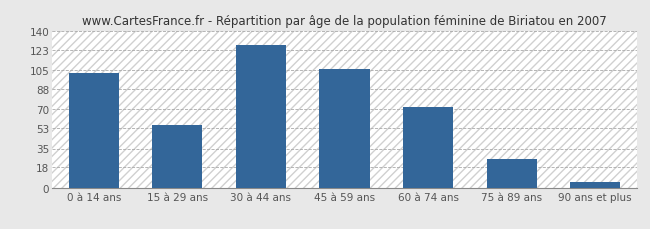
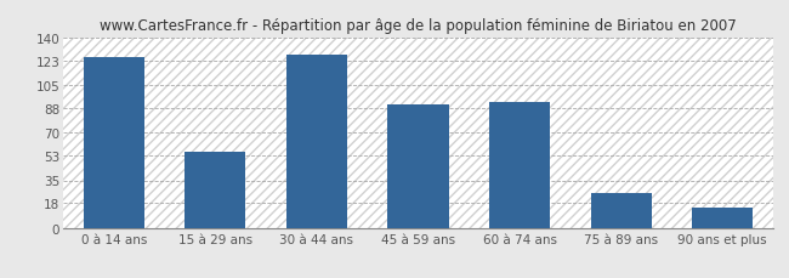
0 à 14 ans: 103 -> 126
45 à 59 ans: 106 -> 91
60 à 74 ans: 72 -> 93
90 ans et plus: 5 -> 15
